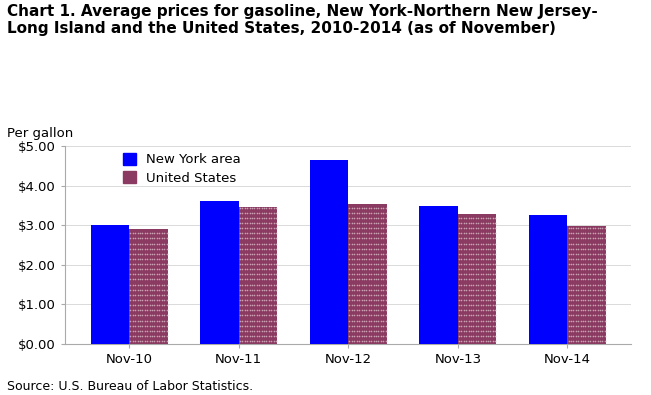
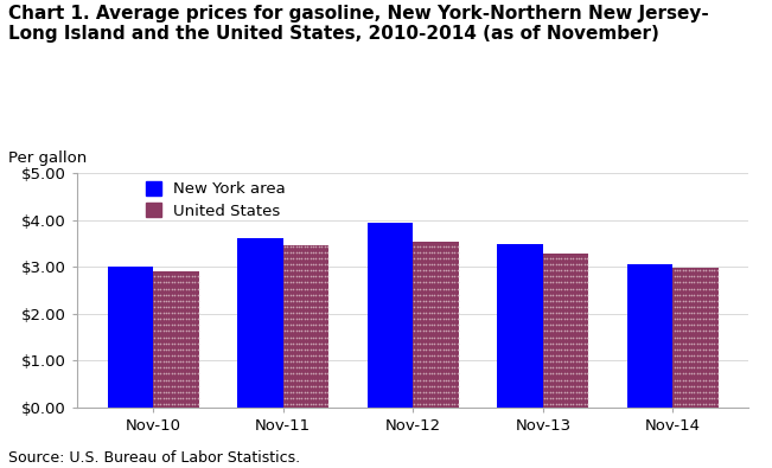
New York area/Nov-12: $4.65 -> $3.93
New York area/Nov-14: $3.25 -> $3.05
